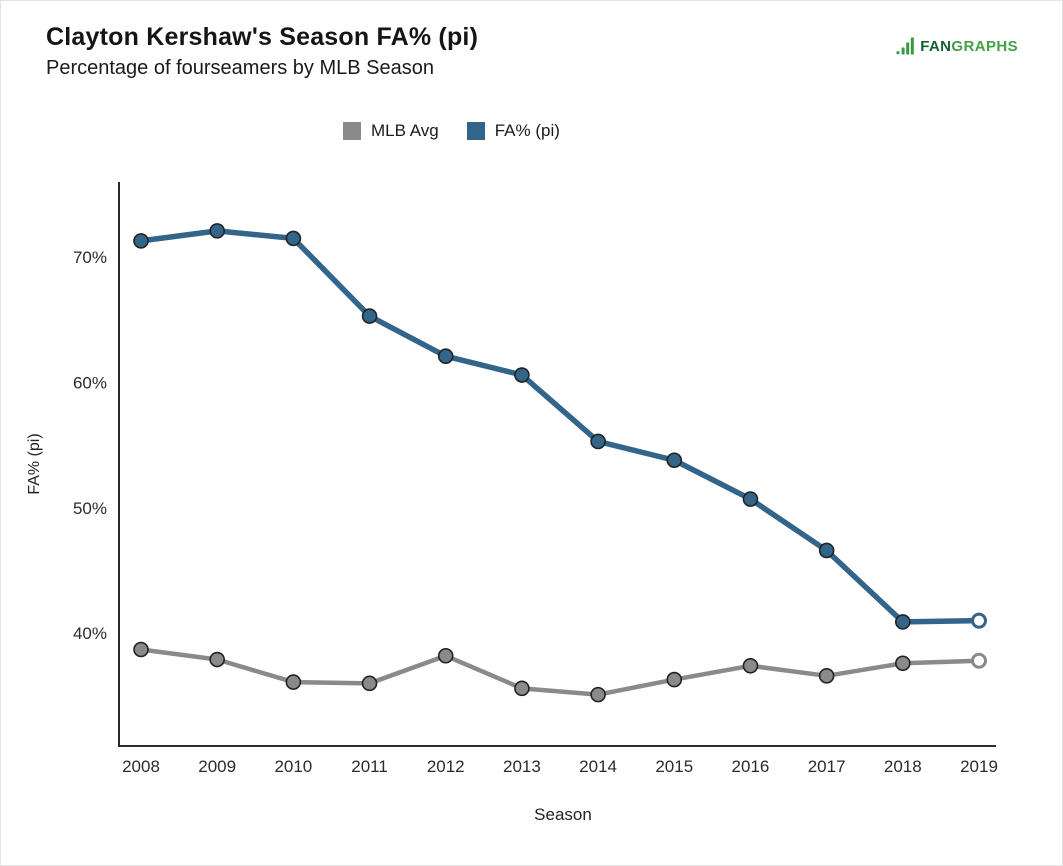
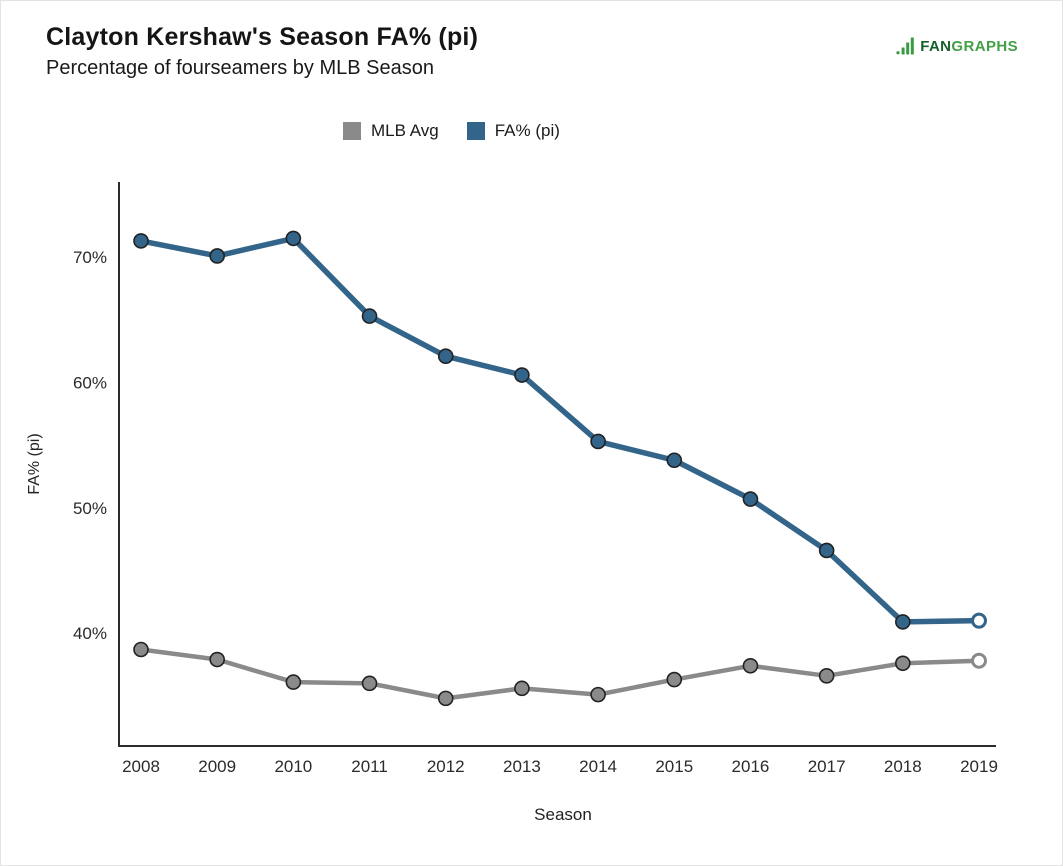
FA% (pi)/2009: 72.1% -> 70.1%
MLB Avg/2012: 38.2% -> 34.8%
